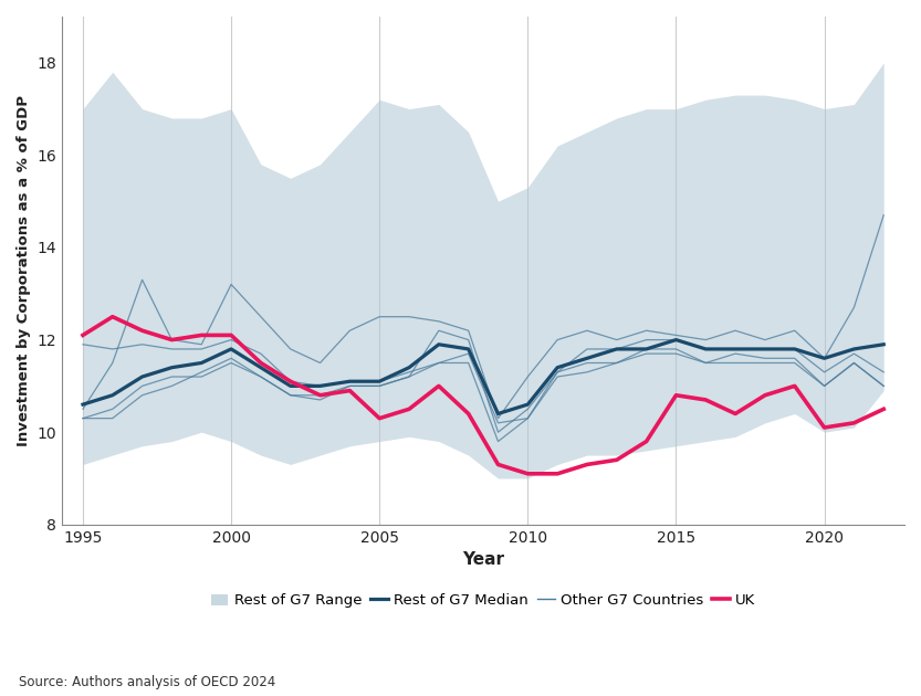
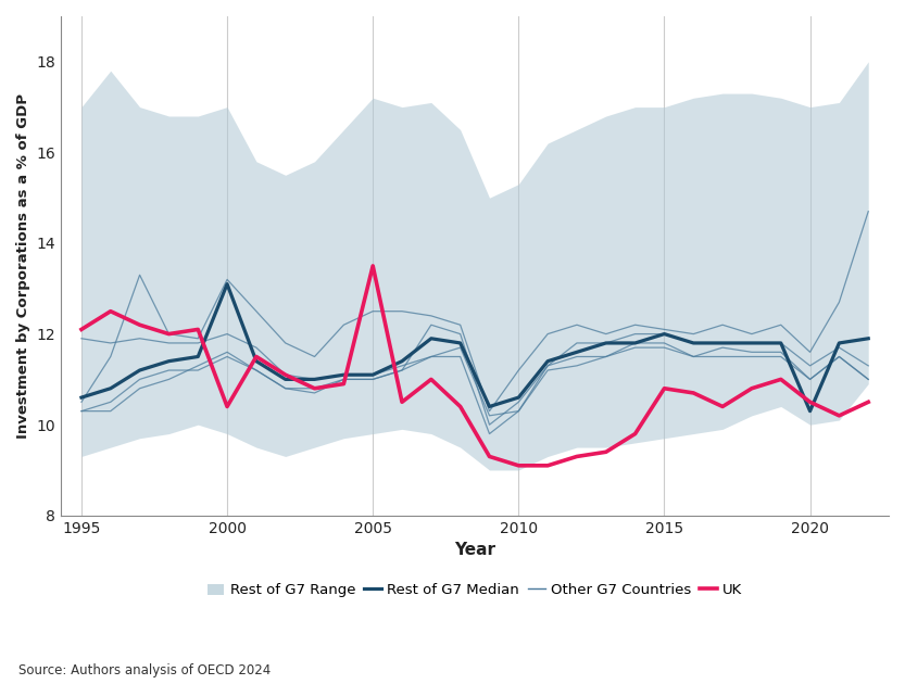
UK/2000: 12.1 -> 10.4
Rest of G7 Median/2000: 11.8 -> 13.1
UK/2005: 10.3 -> 13.5
UK/2020: 10.1 -> 10.5
Rest of G7 Median/2020: 11.6 -> 10.3
